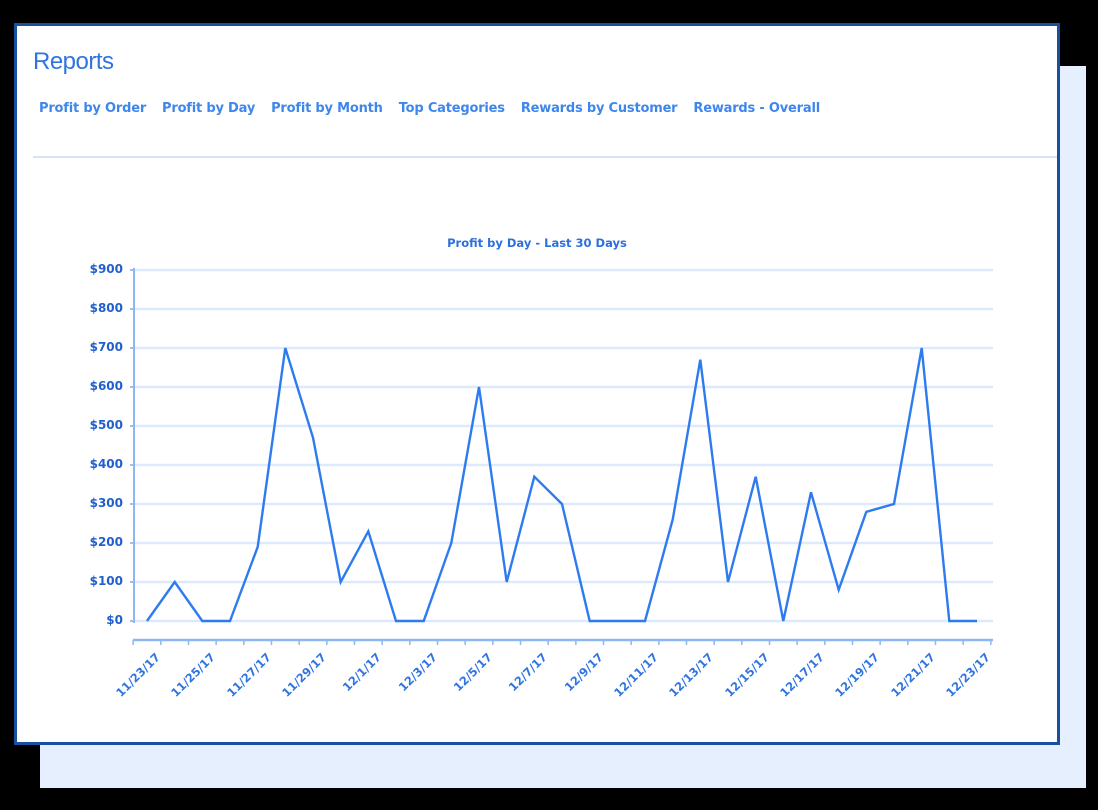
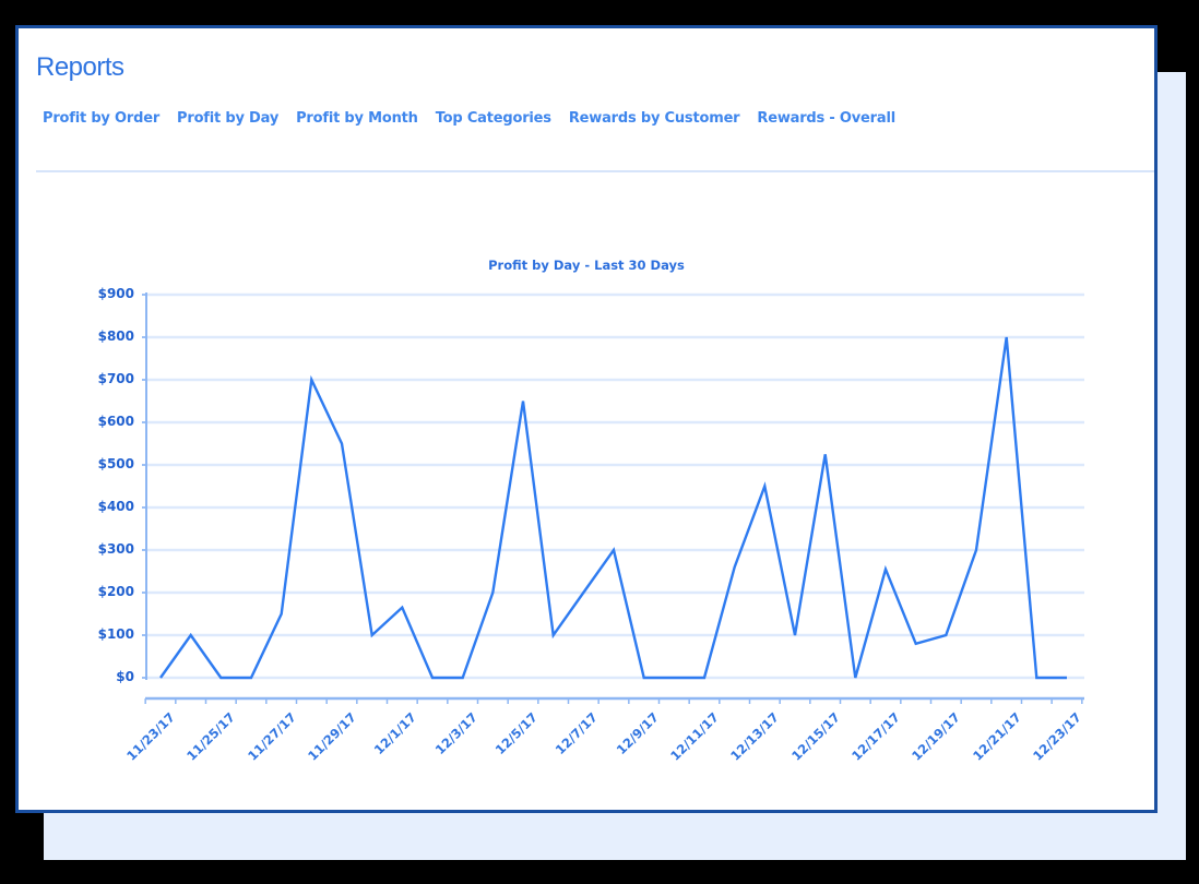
11/27/17: $190 -> $150
11/29/17: $470 -> $550
12/1/17: $230 -> $160
12/5/17: $600 -> $650
12/7/17: $370 -> $200
12/13/17: $670 -> $450
12/15/17: $370 -> $520
12/17/17: $330 -> $260
12/19/17: $280 -> $100
12/21/17: $700 -> $800
